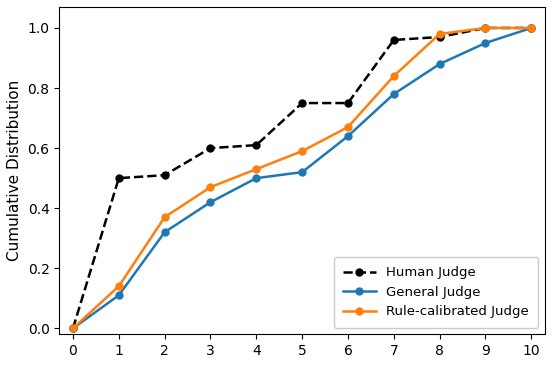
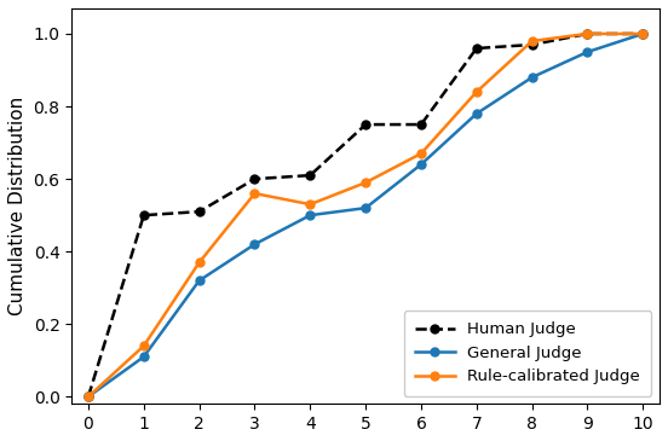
Rule-calibrated Judge/3: 0.47 -> 0.56
